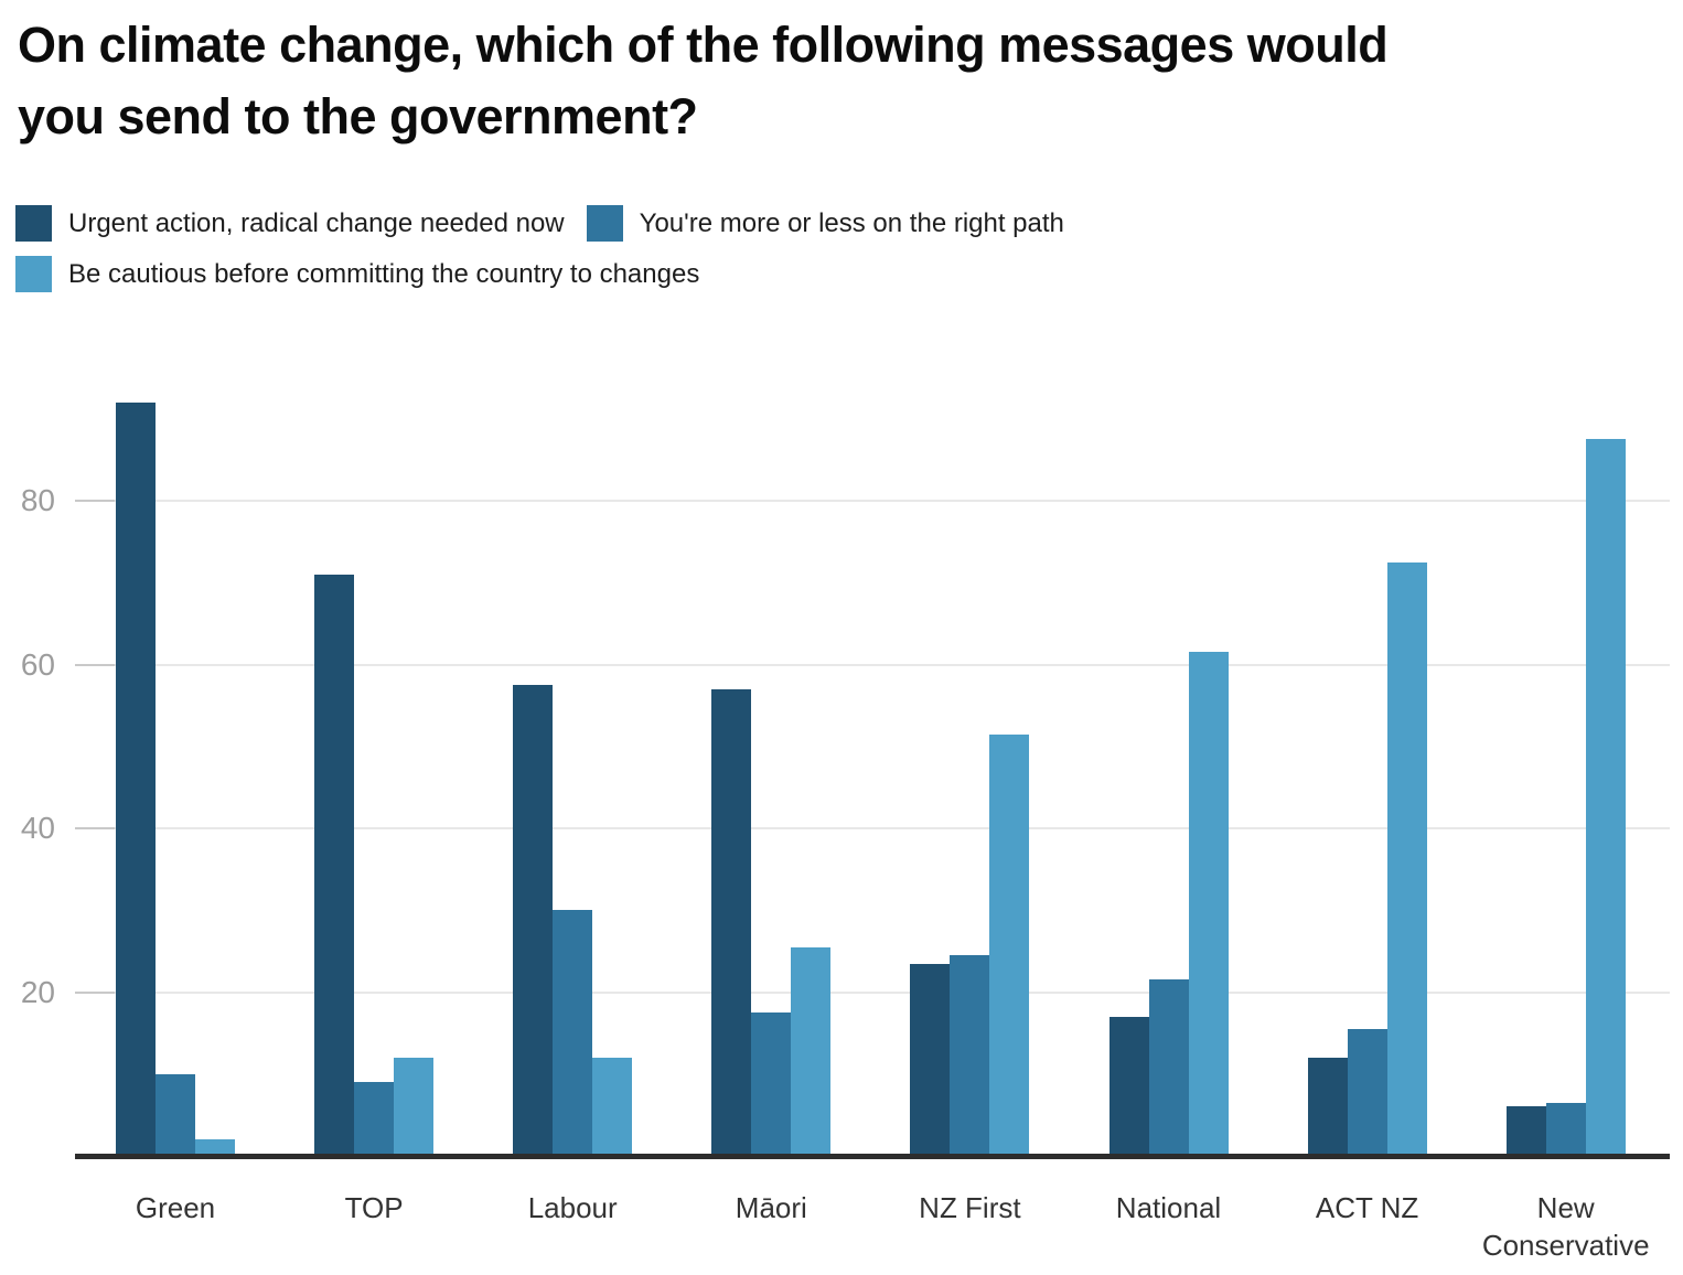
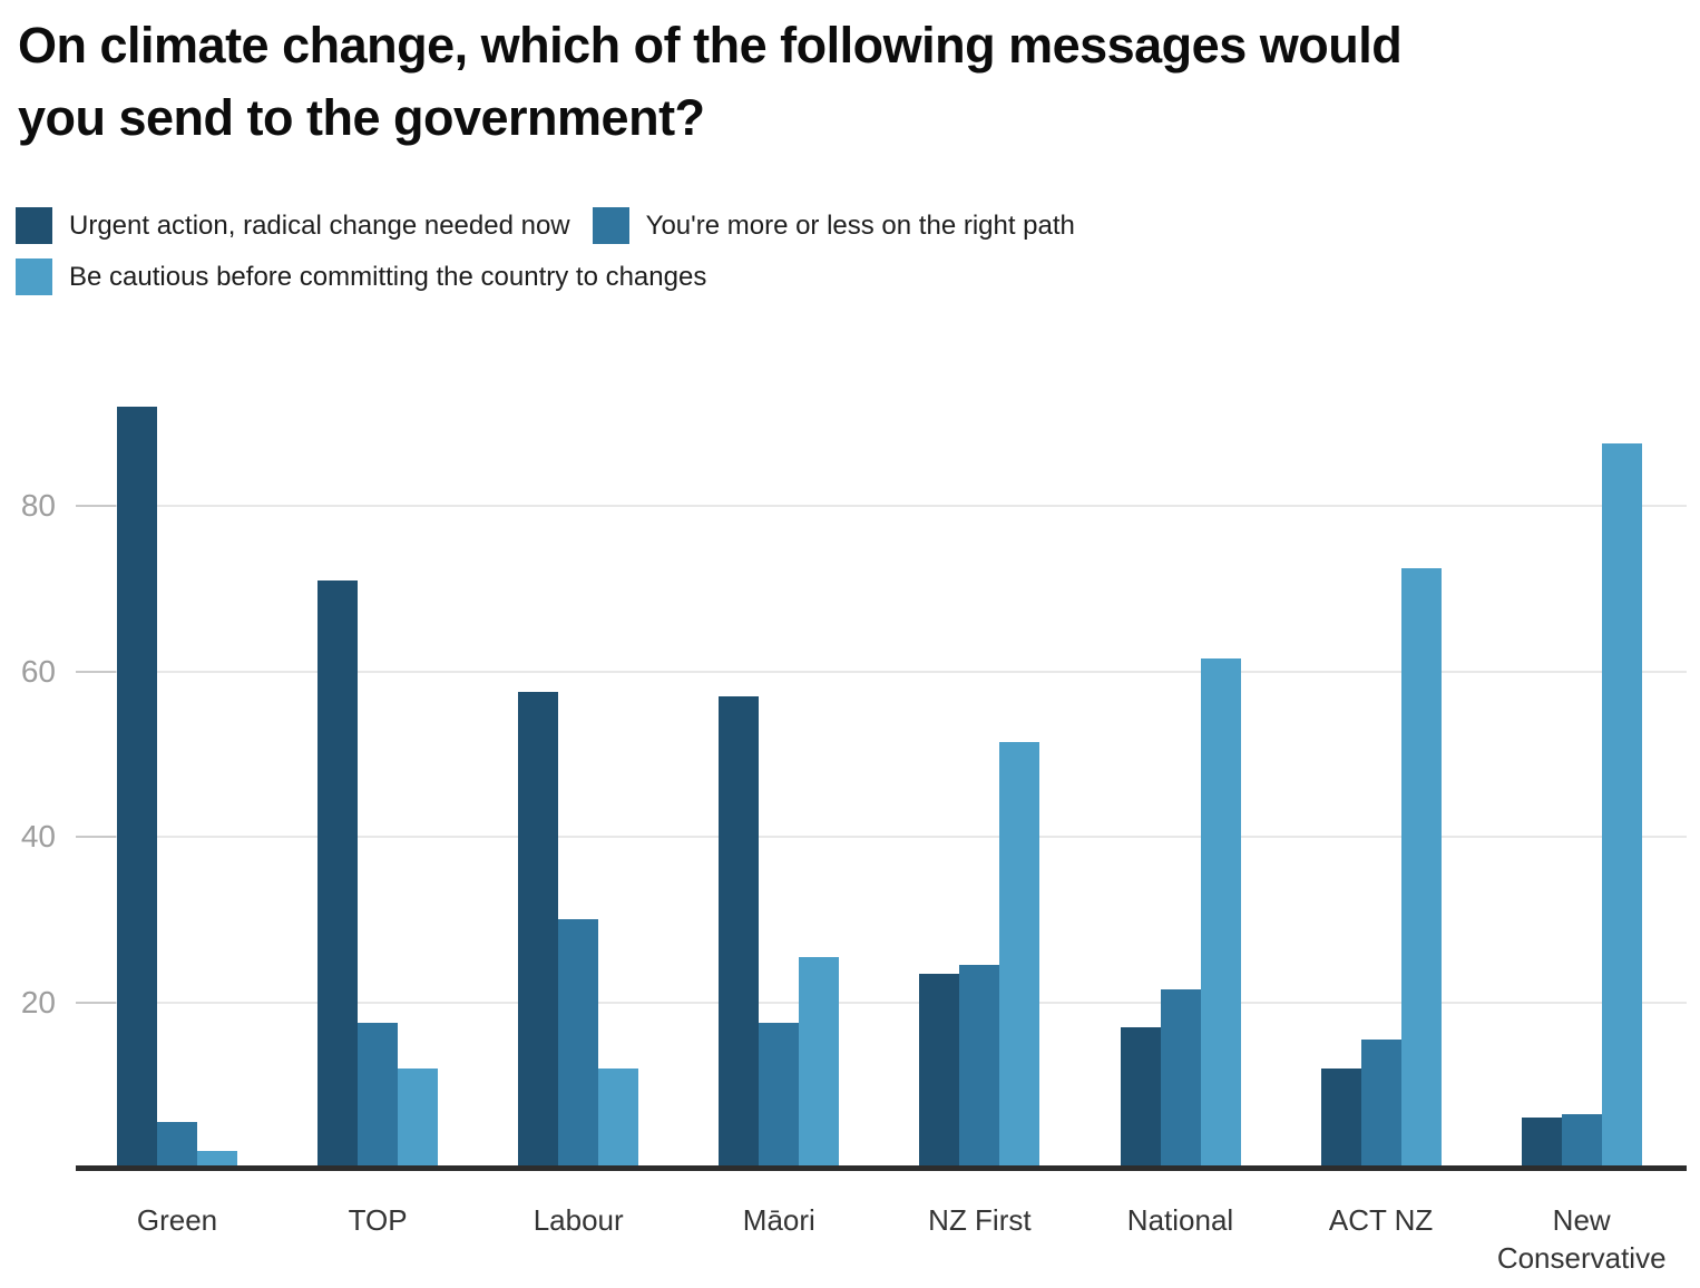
You're more or less on the right path/Green: 10 -> 6
You're more or less on the right path/TOP: 9 -> 18
